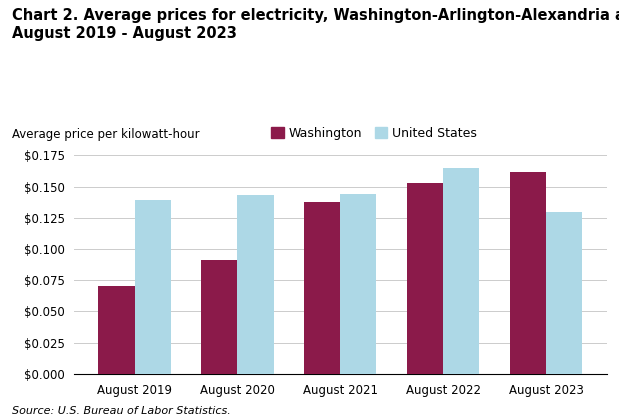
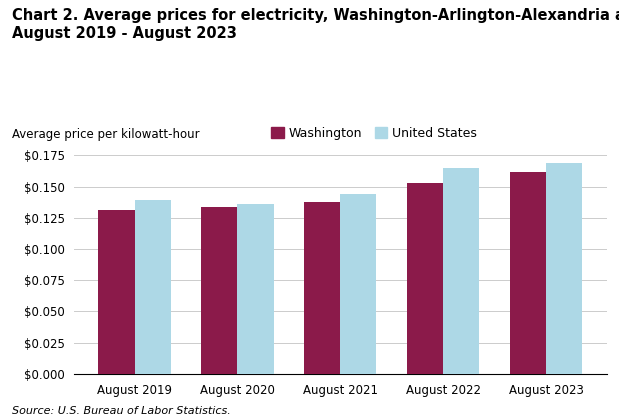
Washington/August 2019: $0.070 -> $0.131
Washington/August 2020: $0.091 -> $0.134
United States/August 2020: $0.143 -> $0.136
United States/August 2023: $0.130 -> $0.169
